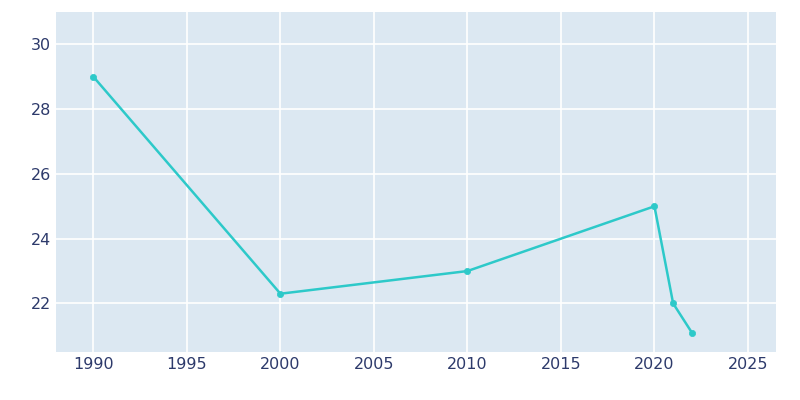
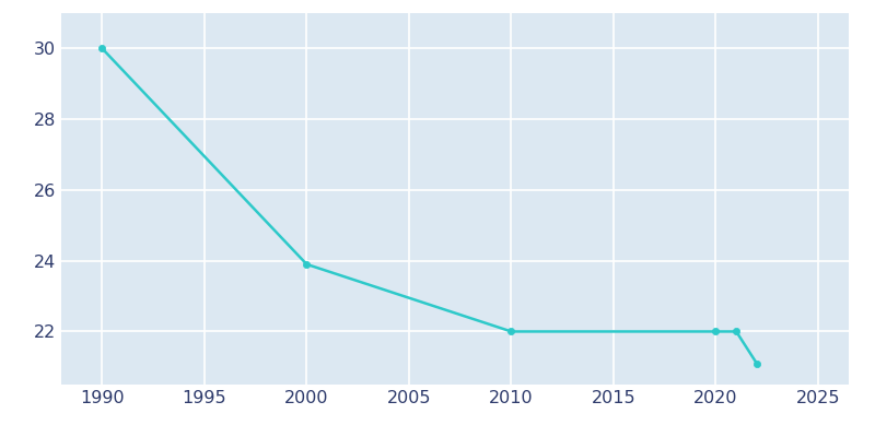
1990: 29.0 -> 30.0
2000: 22.3 -> 23.9
2010: 23.0 -> 22.0
2020: 25.0 -> 22.0
